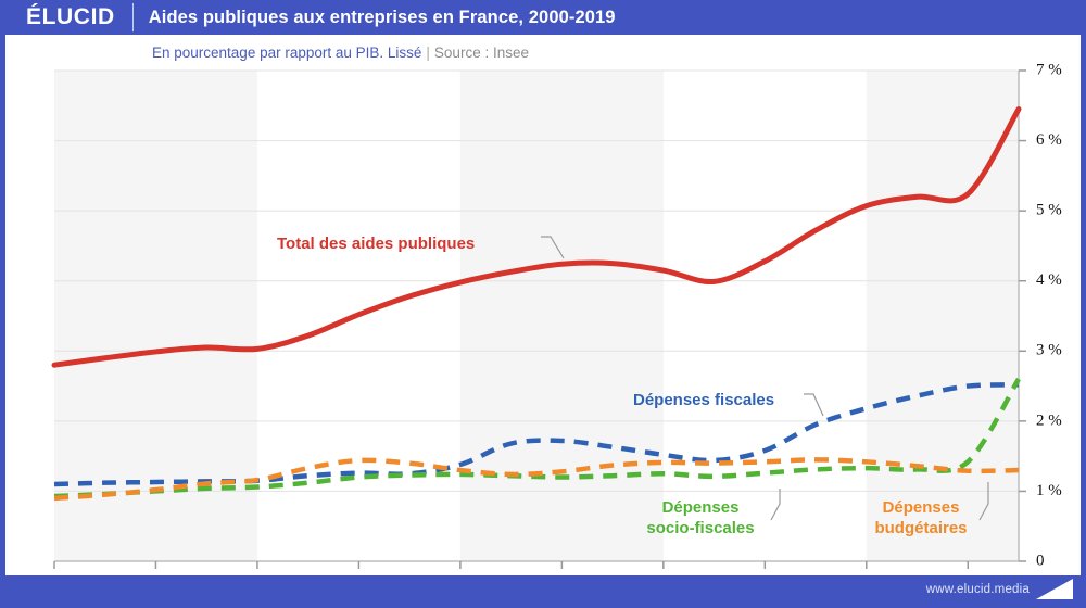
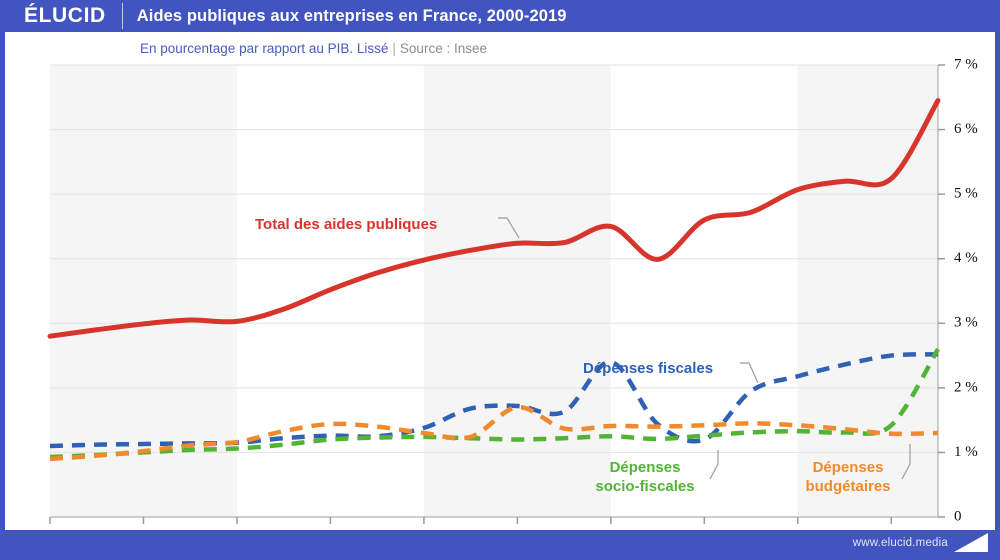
Dépenses budgétaires/2010: 1.3% -> 1.7%
Total des aides publiques/2012: 4.2% -> 4.5%
Dépenses fiscales/2012: 1.5% -> 2.4%
Total des aides publiques/2014: 4.3% -> 4.6%
Dépenses fiscales/2014: 1.6% -> 1.2%
